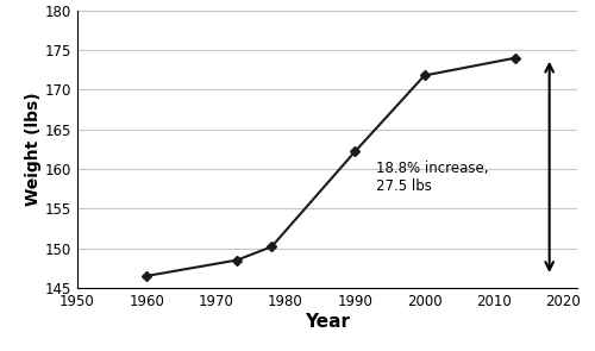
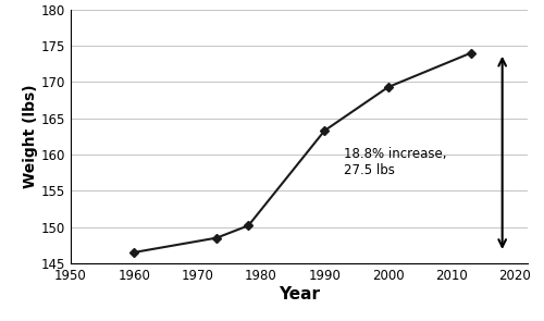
1990: 162.2 -> 163.3
2000: 171.8 -> 169.3
